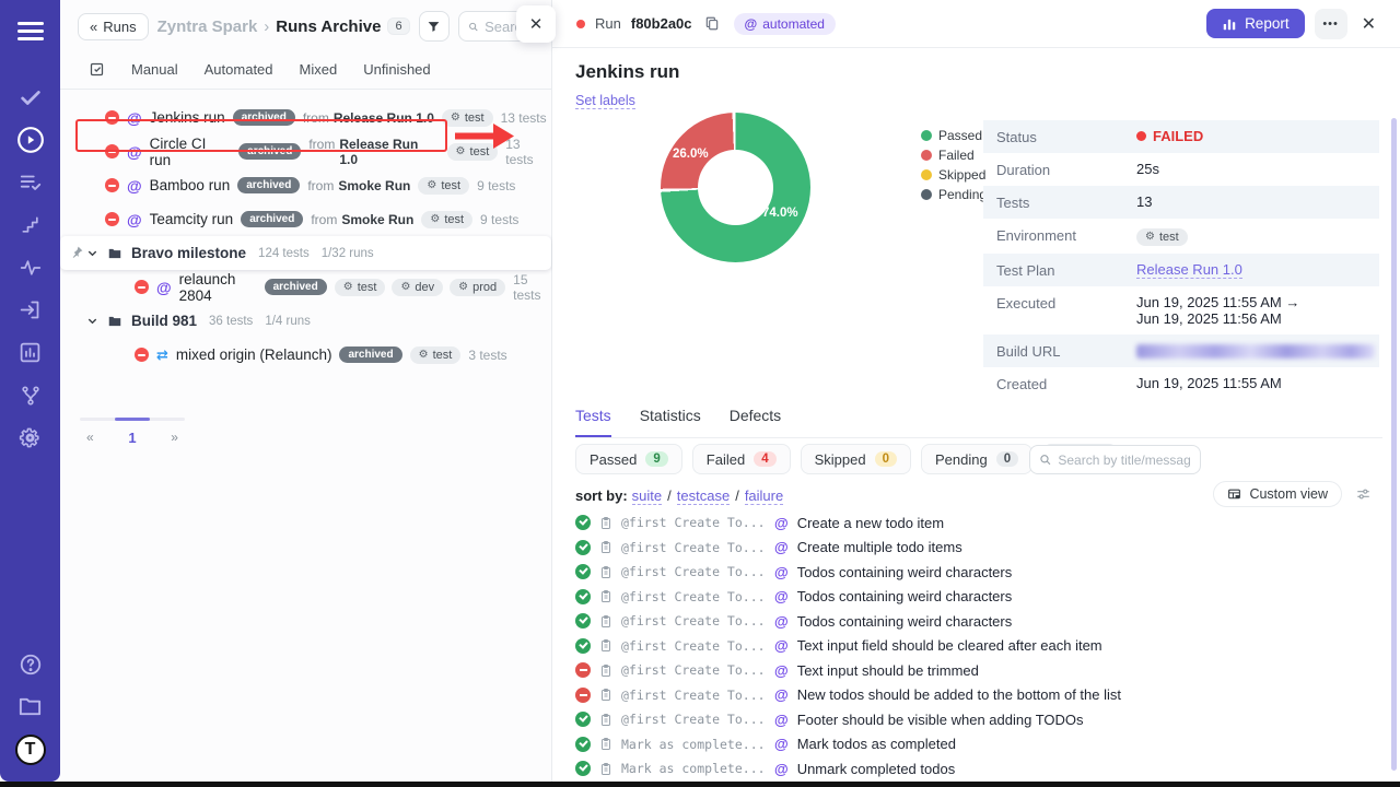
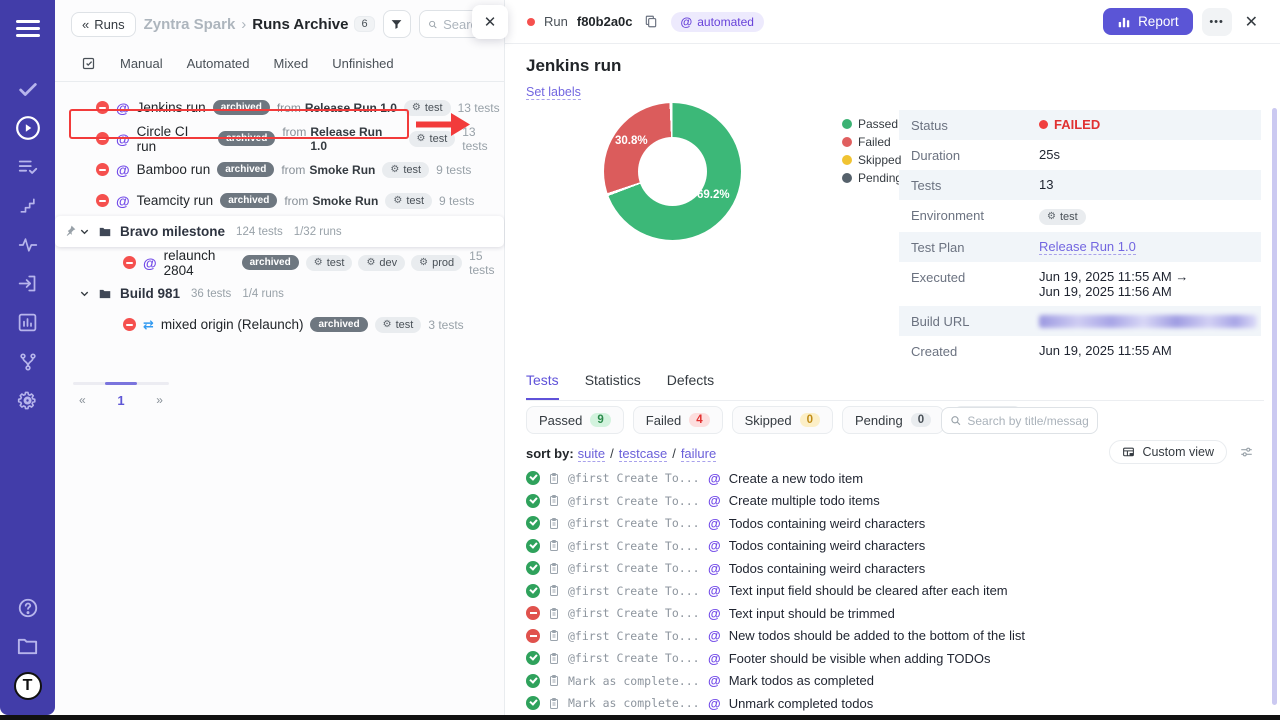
Passed: 74.0% -> 69.2%
Failed: 26.0% -> 30.8%
